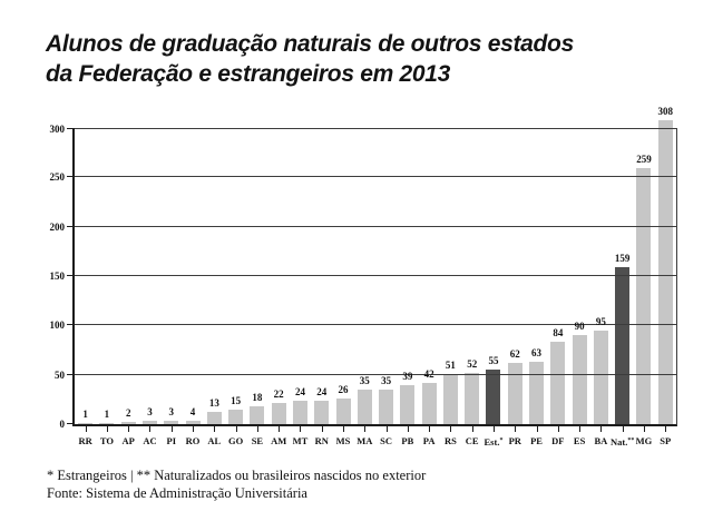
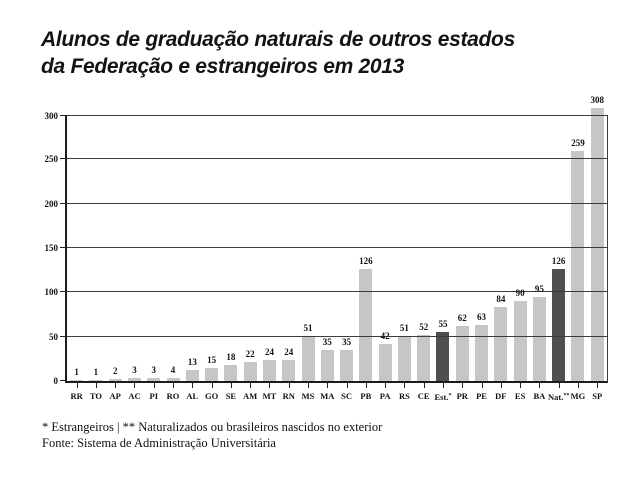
MS: 26 -> 51
PB: 39 -> 126
Nat.**: 159 -> 126
